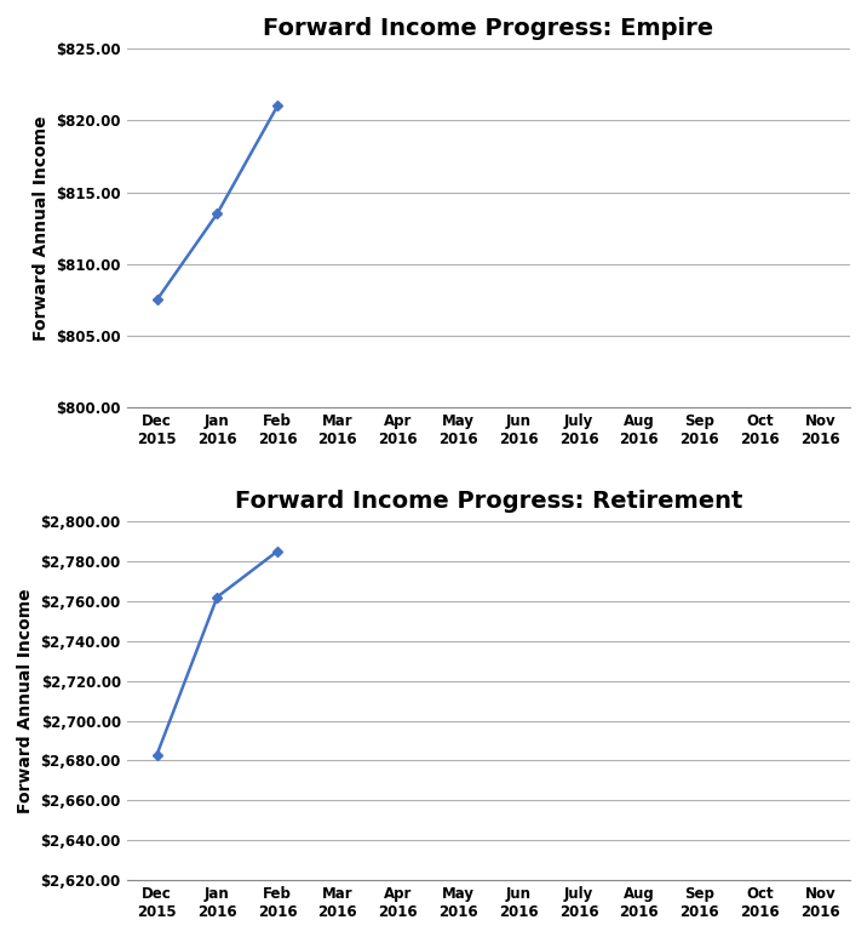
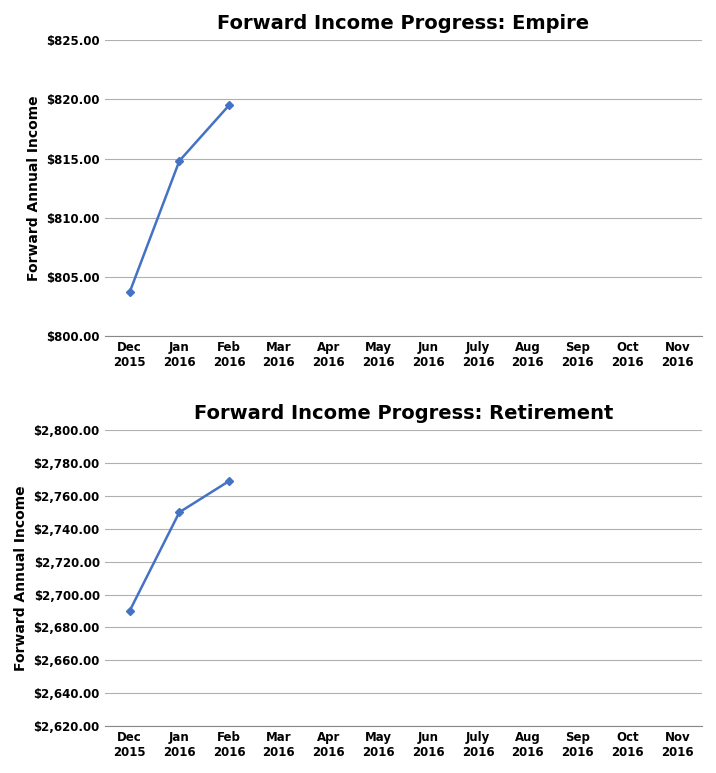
Forward Income Progress: Empire/Dec 2015: $807.5 -> $803.7
Forward Income Progress: Empire/Jan 2016: $813.5 -> $814.8
Forward Income Progress: Empire/Feb 2016: $821.0 -> $819.5
Forward Income Progress: Retirement/Dec 2015: $2,683 -> $2,690
Forward Income Progress: Retirement/Jan 2016: $2,762 -> $2,750
Forward Income Progress: Retirement/Feb 2016: $2,785 -> $2,769
